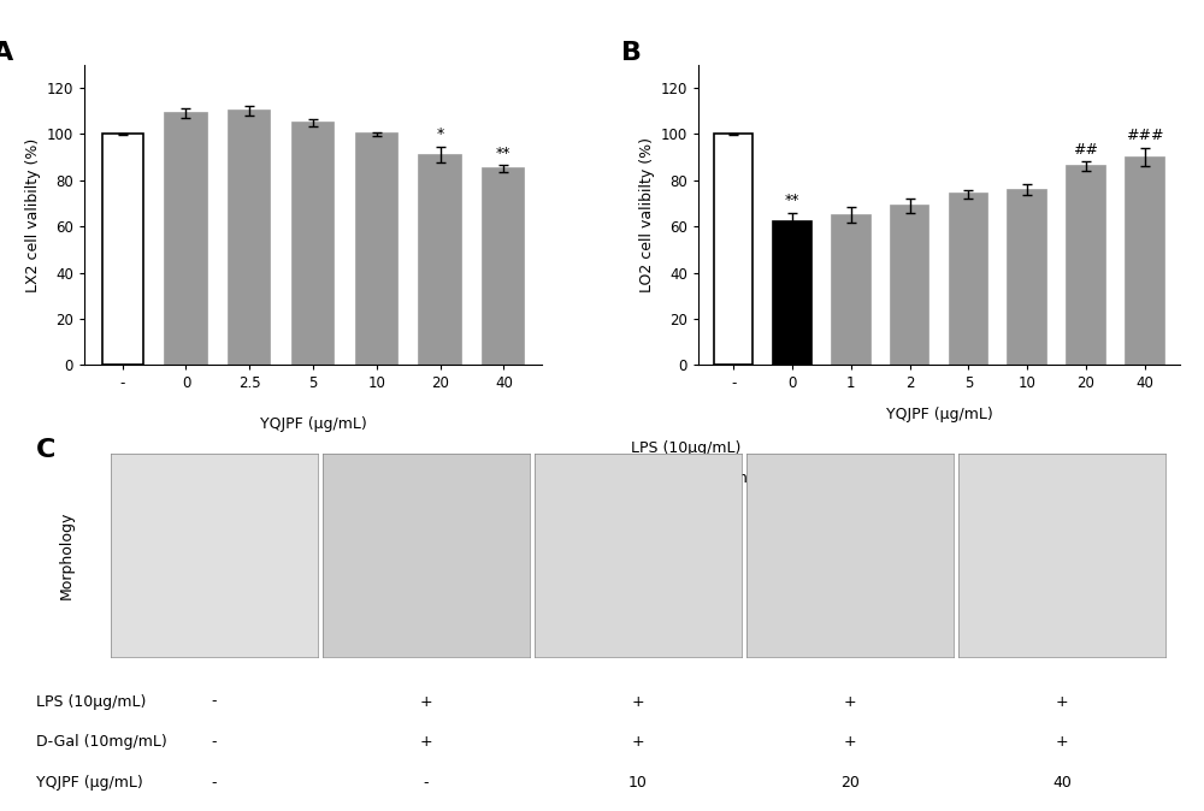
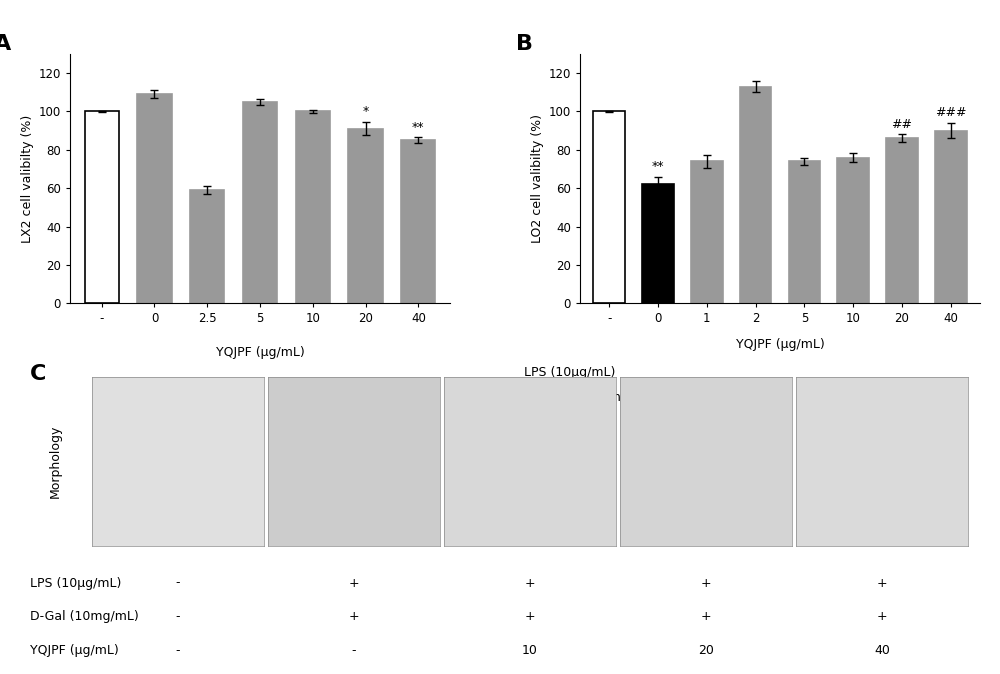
2.5: 110 -> 59
1: 65 -> 74
2: 69 -> 113
